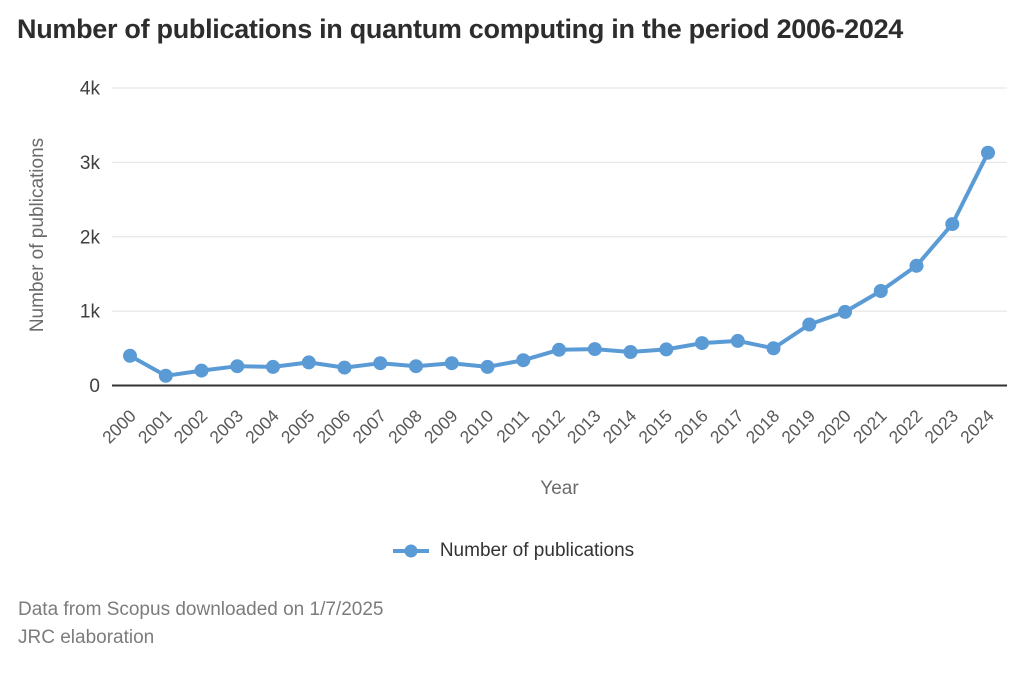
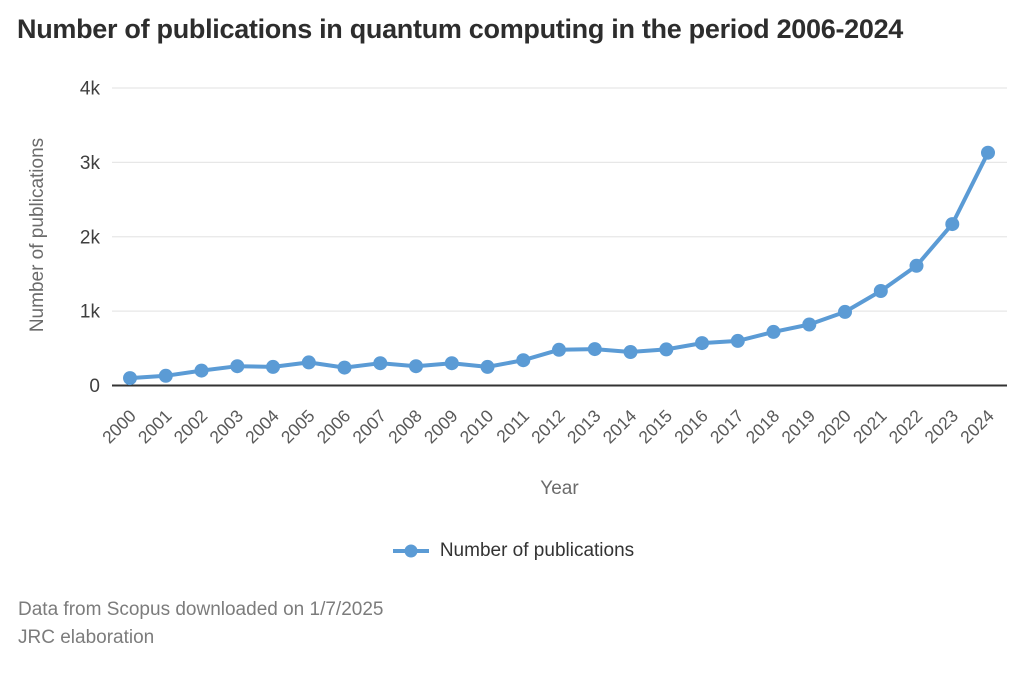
2000: 0.4k -> 0.1k
2018: 0.5k -> 0.7k
